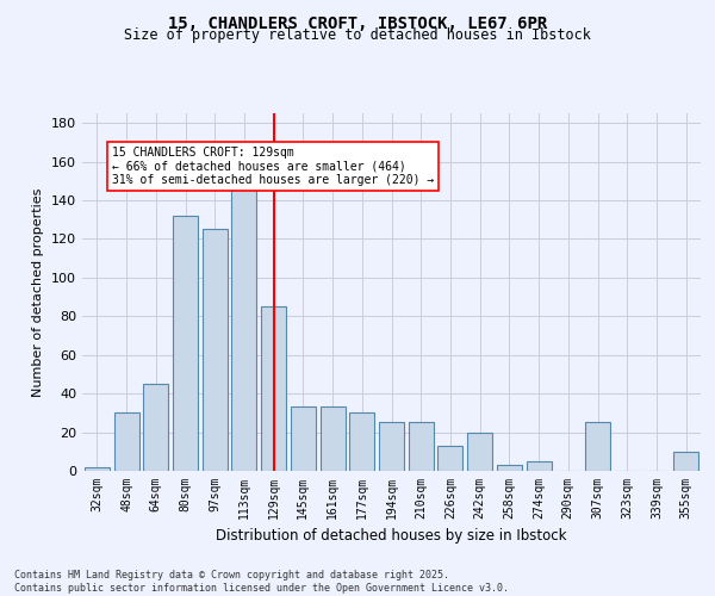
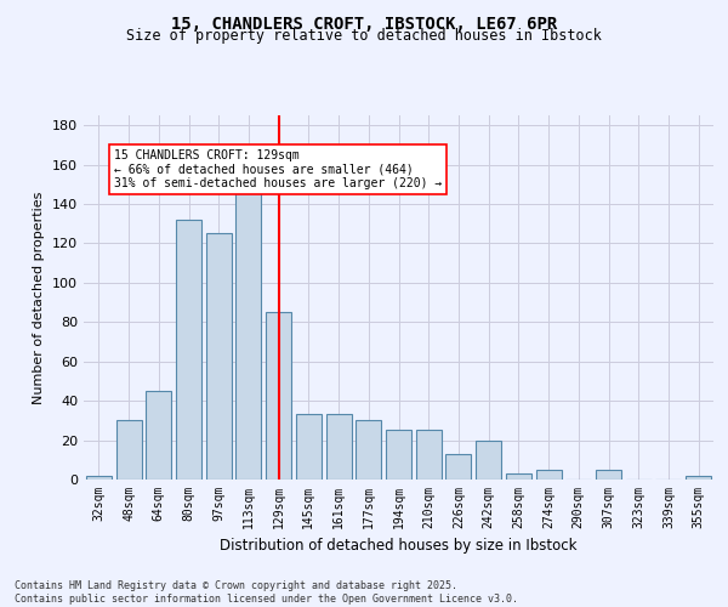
307sqm: 25 -> 5
355sqm: 10 -> 2
